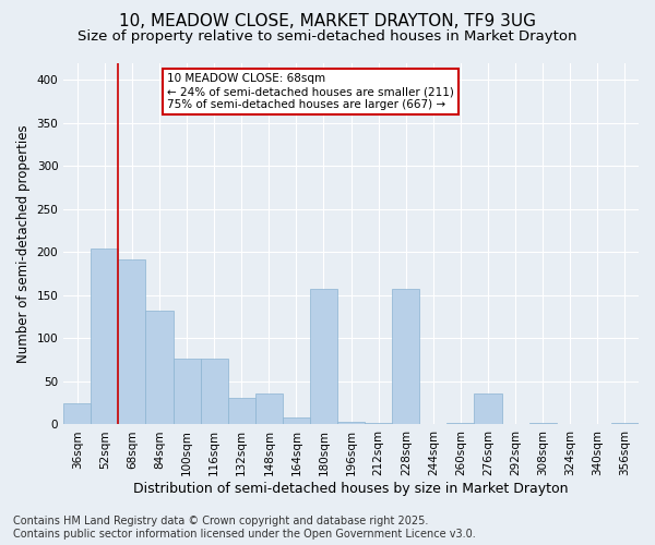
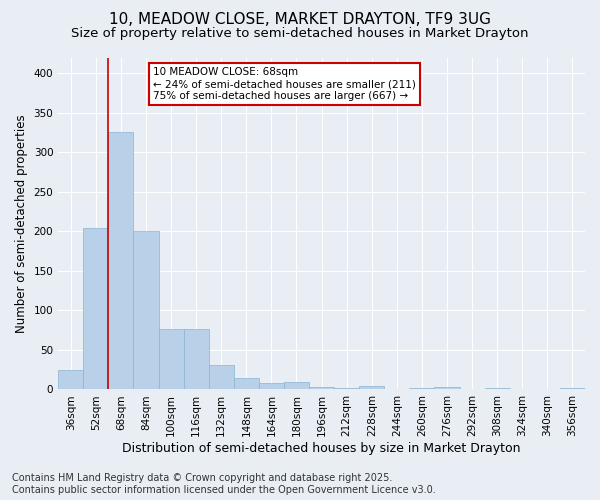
68sqm: 192 -> 326
84sqm: 132 -> 200
148sqm: 36 -> 14
180sqm: 158 -> 9
228sqm: 158 -> 4
276sqm: 36 -> 3
